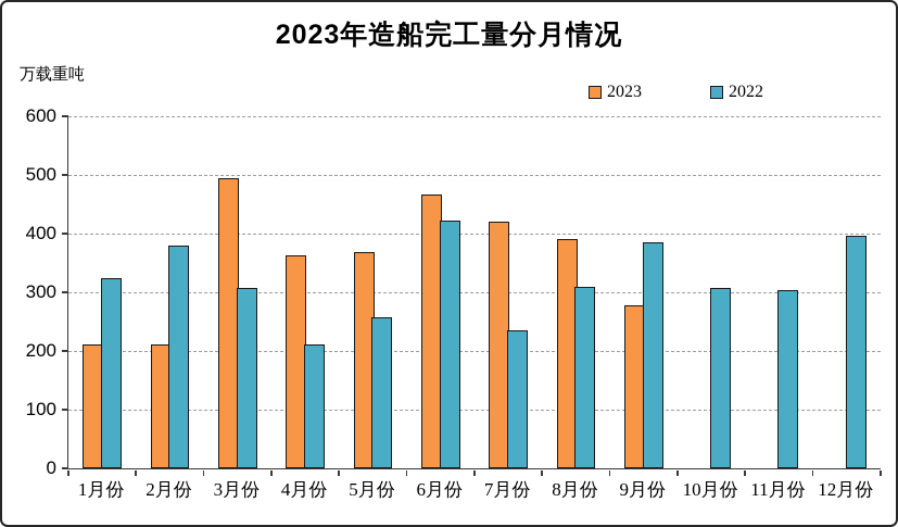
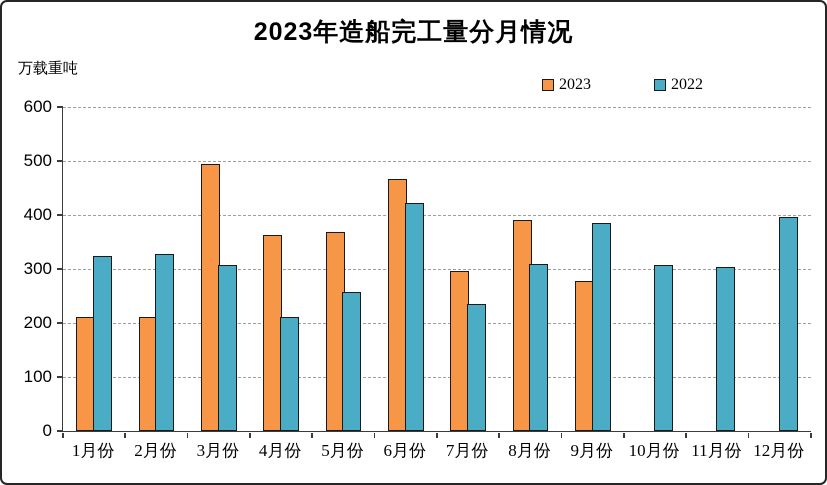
2022/2月份: 380 -> 330
2023/7月份: 420 -> 300
